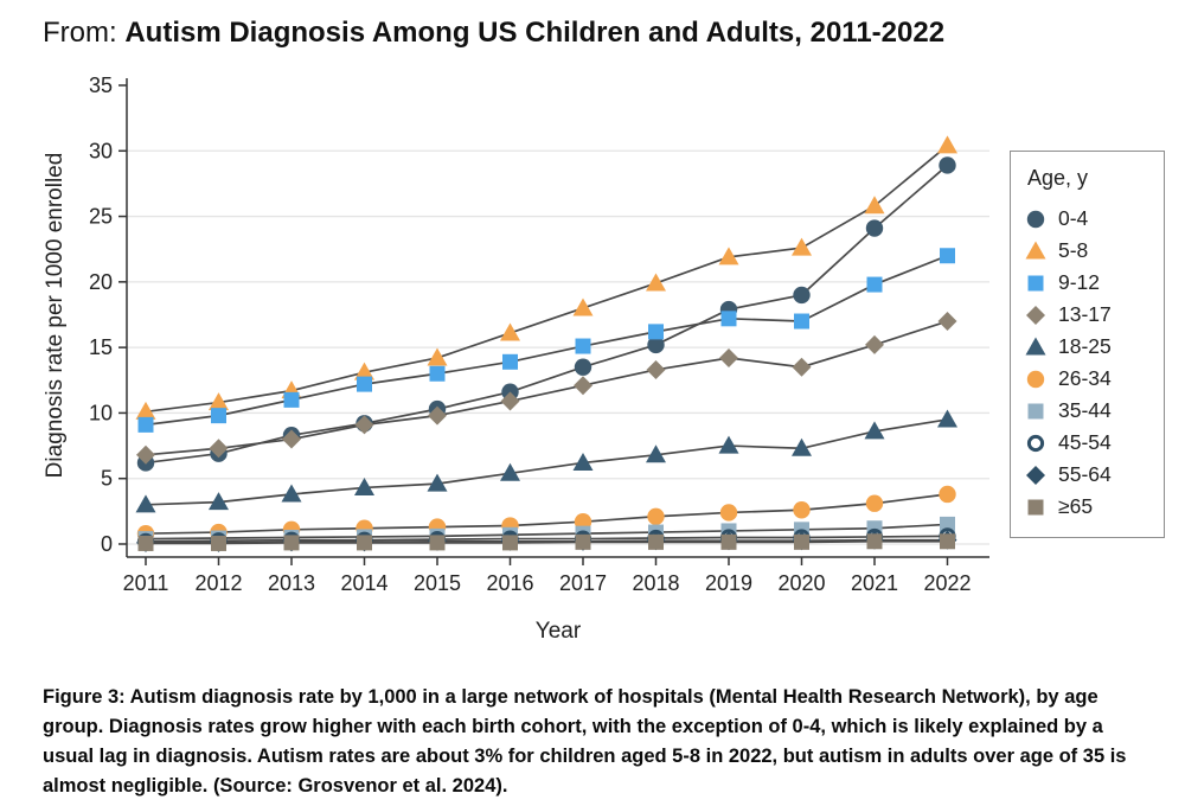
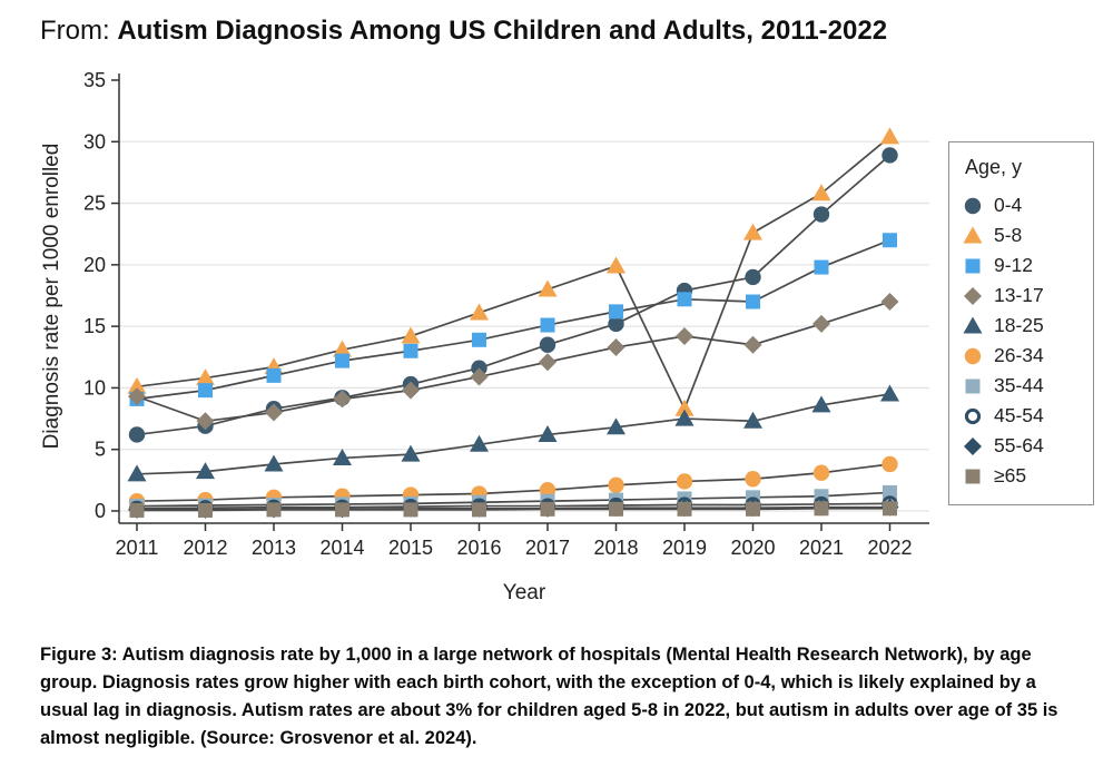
13-17/2011: 6.8 -> 9.3
5-8/2019: 21.9 -> 8.3
